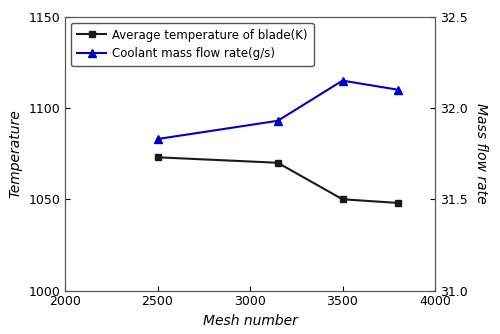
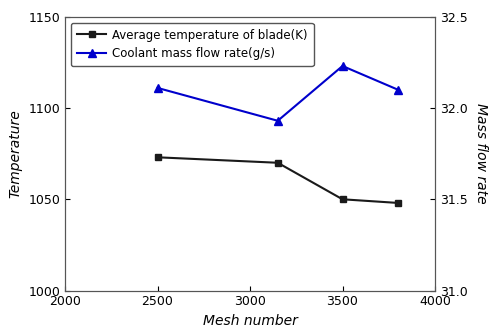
Coolant mass flow rate(g/s)/2500: 31.83 -> 32.11
Coolant mass flow rate(g/s)/3500: 32.15 -> 32.23
